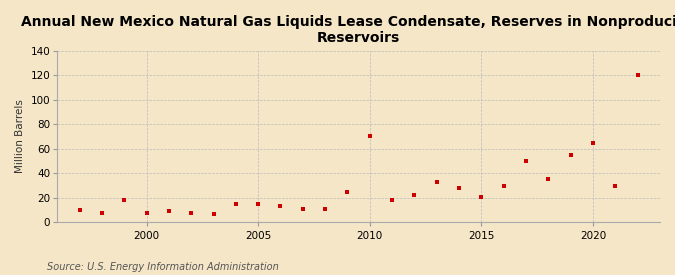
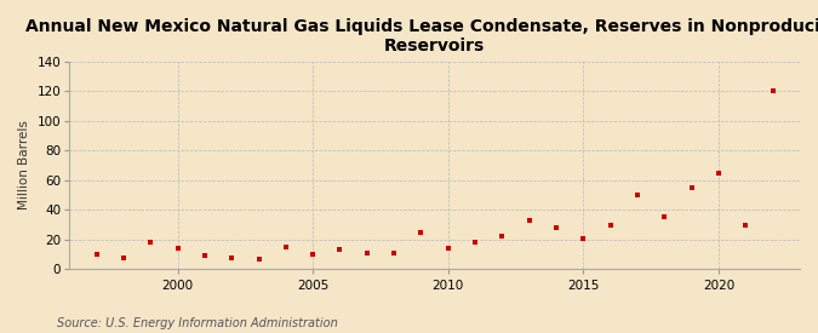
2000: 8 -> 14
2005: 15 -> 10
2010: 70 -> 14
